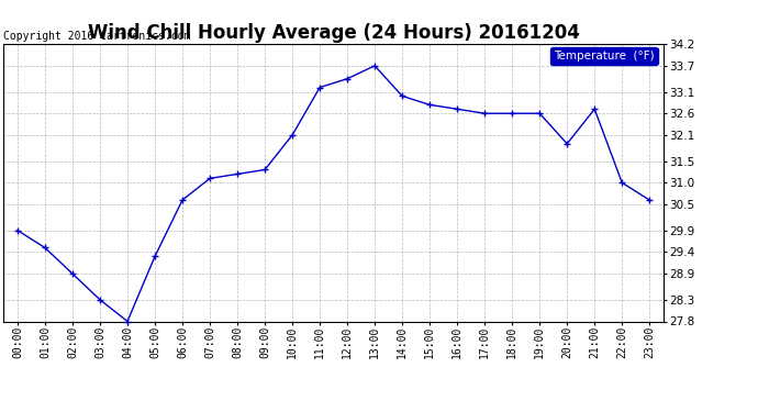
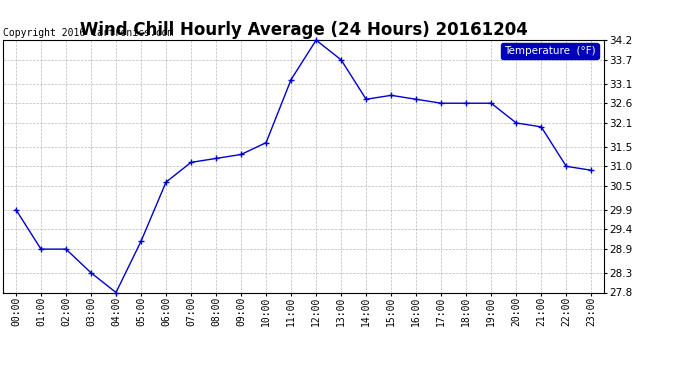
01:00: 29.5 -> 28.9
05:00: 29.3 -> 29.1
10:00: 32.1 -> 31.6
12:00: 33.4 -> 34.2
14:00: 33.0 -> 32.7
20:00: 31.9 -> 32.1
21:00: 32.7 -> 32.0
23:00: 30.6 -> 30.9
